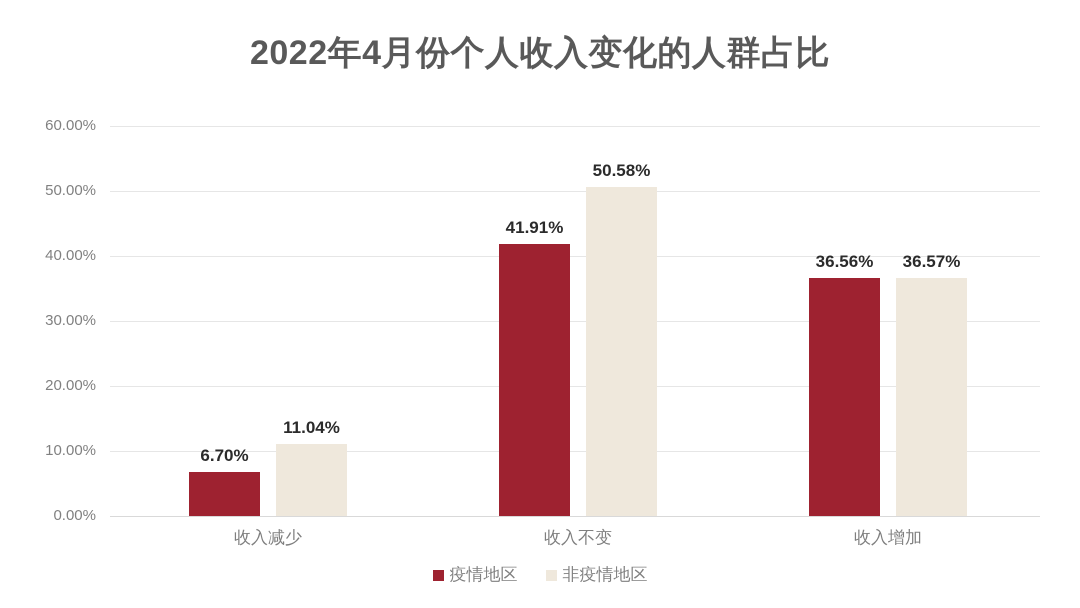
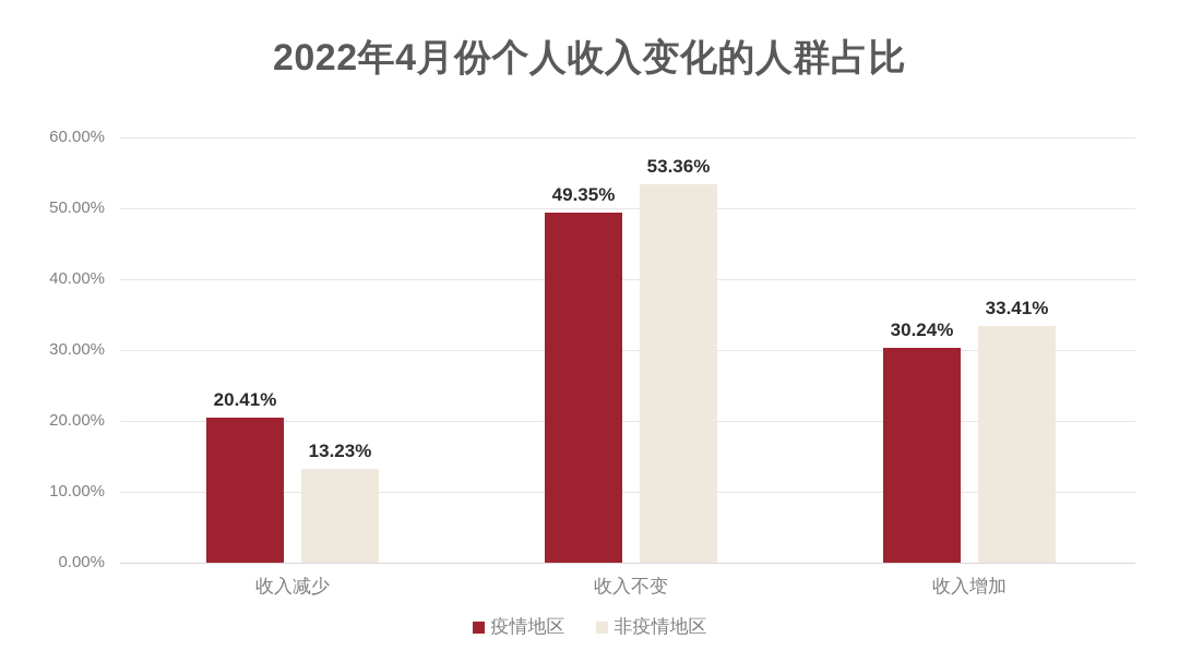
疫情地区/收入减少: 6.70% -> 20.41%
非疫情地区/收入减少: 11.04% -> 13.23%
疫情地区/收入不变: 41.91% -> 49.35%
非疫情地区/收入不变: 50.58% -> 53.36%
疫情地区/收入增加: 36.56% -> 30.24%
非疫情地区/收入增加: 36.57% -> 33.41%
